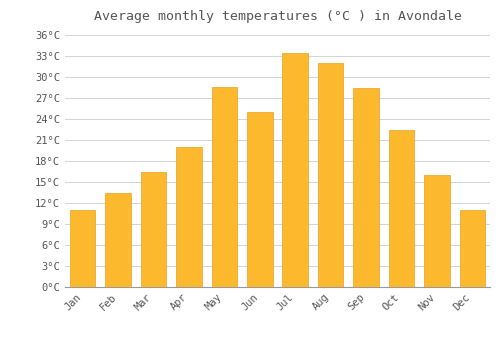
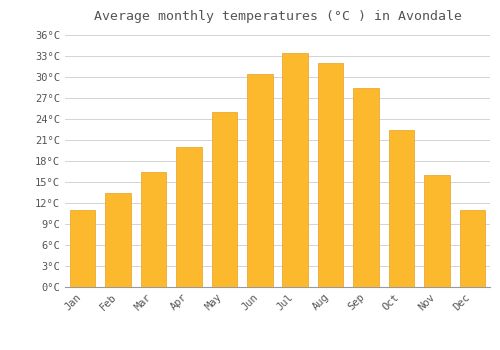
May: 28.6°C -> 25.0°C
Jun: 25.0°C -> 30.5°C
